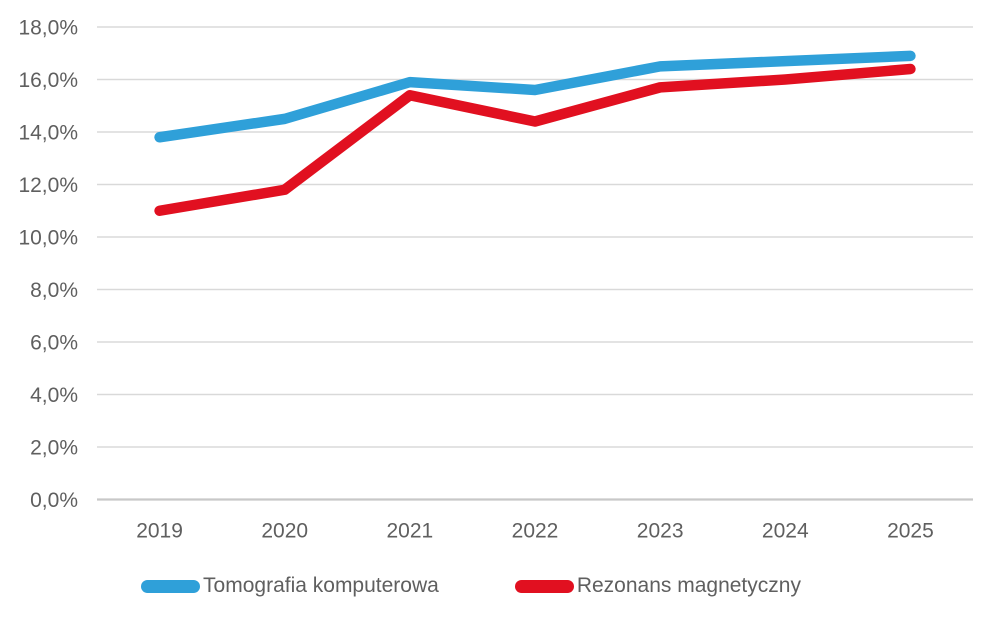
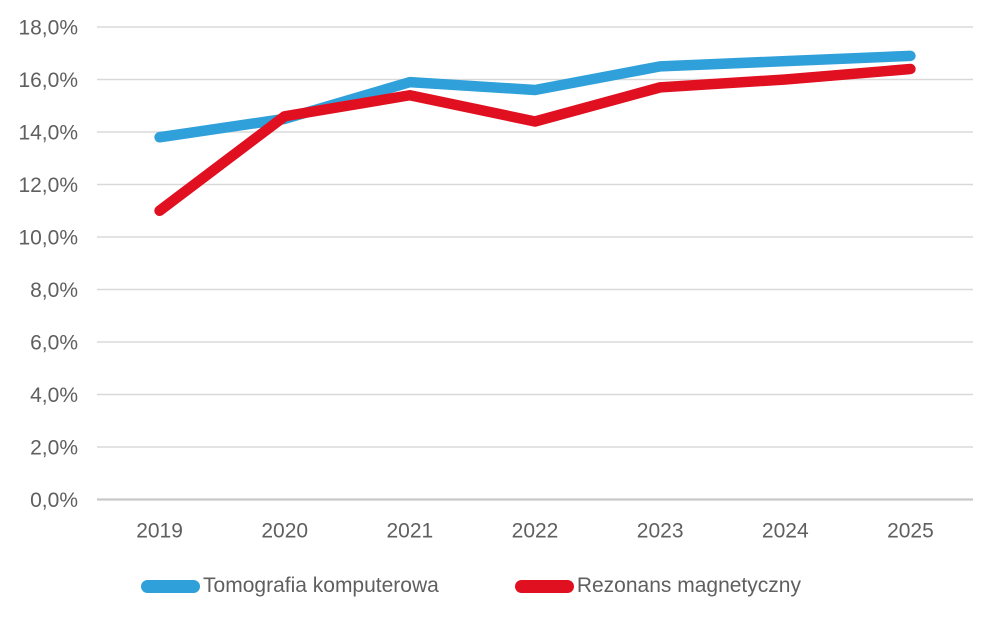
Rezonans magnetyczny/2020: 11,8% -> 14,6%
